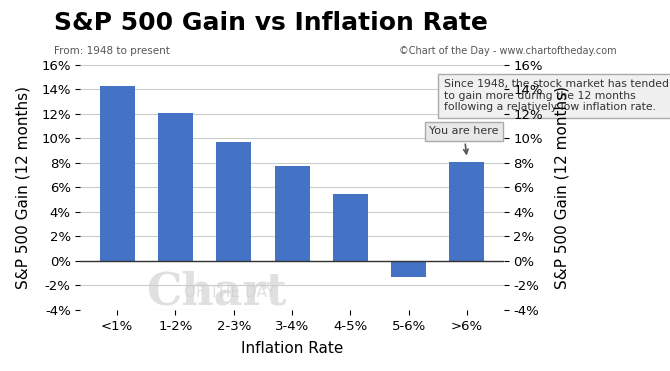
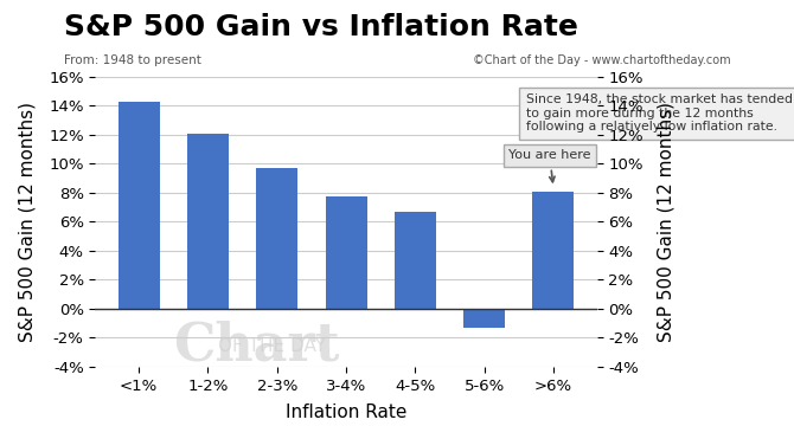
4-5%: 5.5% -> 6.7%
